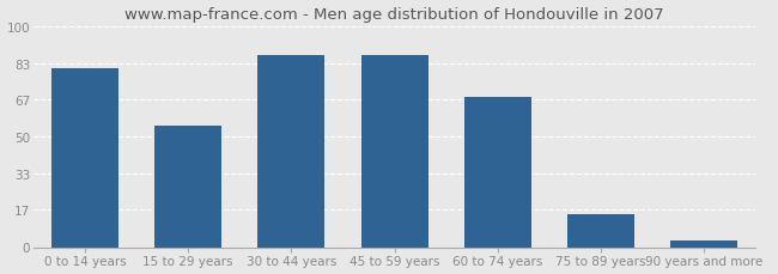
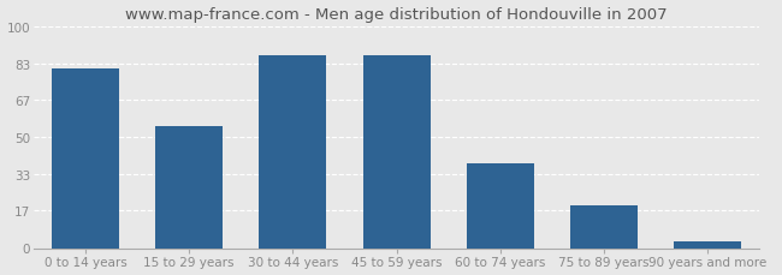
60 to 74 years: 68 -> 38
75 to 89 years: 15 -> 19
